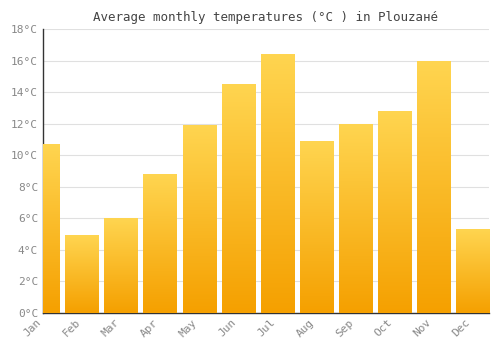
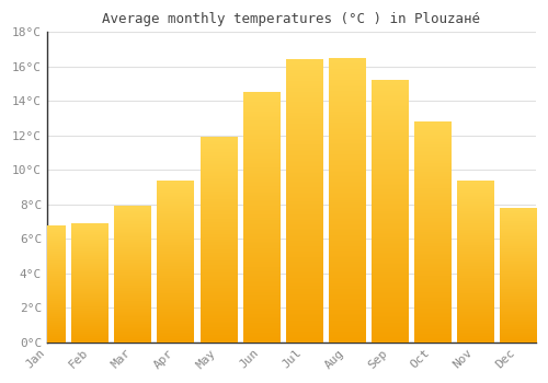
Jan: 10.7°C -> 6.8°C
Feb: 4.9°C -> 6.9°C
Mar: 6.0°C -> 7.9°C
Apr: 8.8°C -> 9.4°C
Aug: 10.9°C -> 16.5°C
Sep: 12.0°C -> 15.2°C
Nov: 16.0°C -> 9.4°C
Dec: 5.3°C -> 7.8°C
